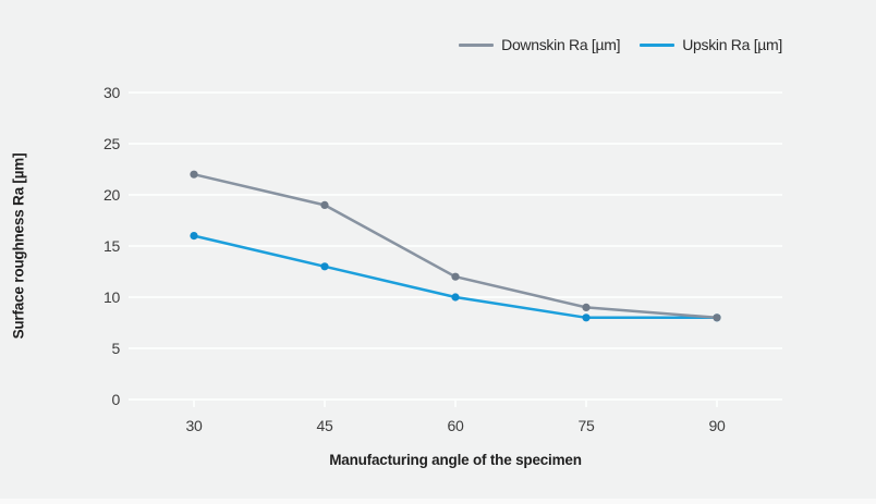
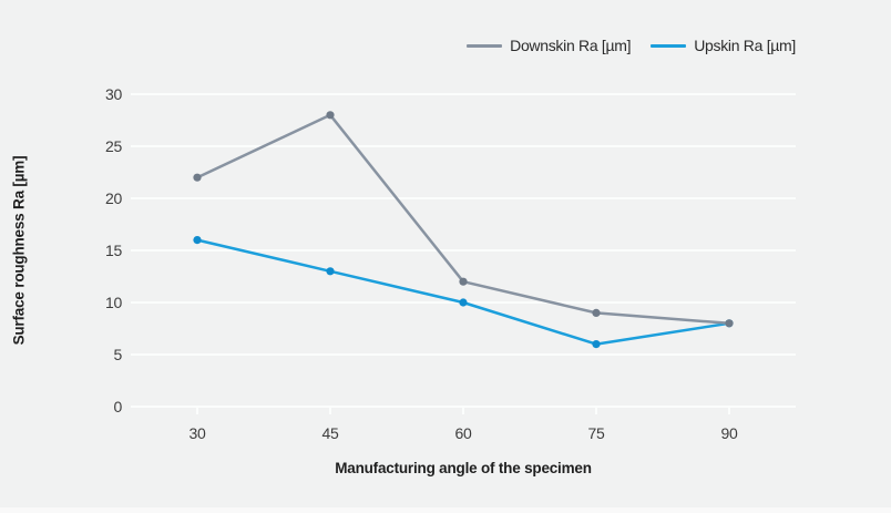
Downskin Ra [µm]/45: 19 -> 28
Upskin Ra [µm]/75: 8 -> 6
